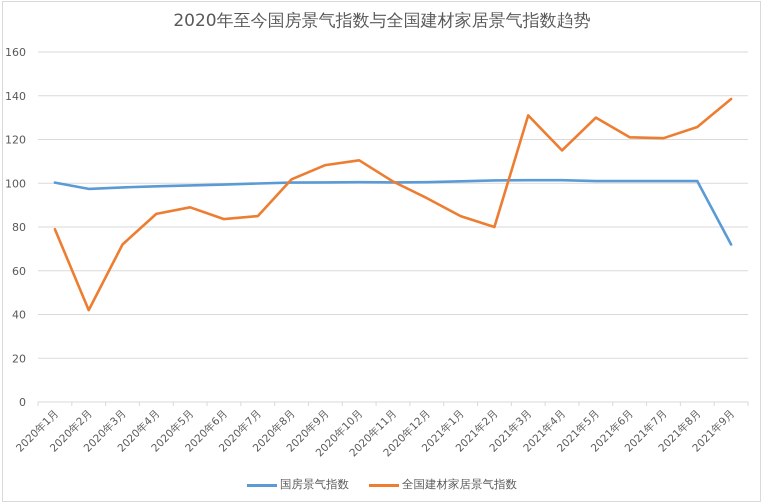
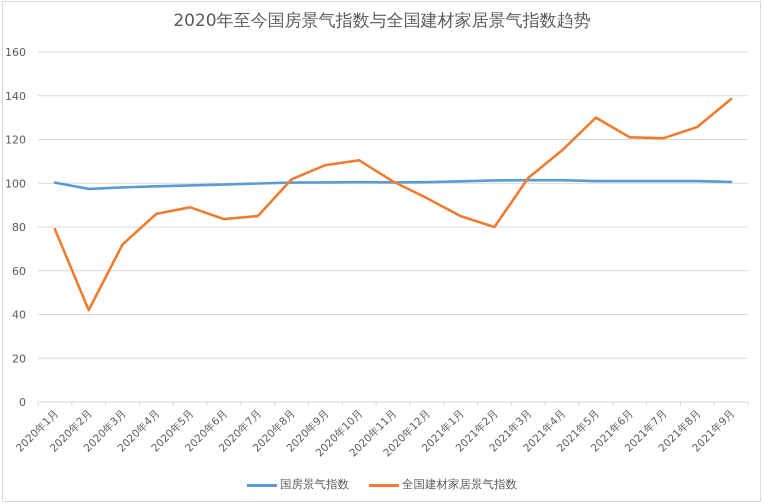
全国建材家居景气指数/2021年3月: 131 -> 102
国房景气指数/2021年9月: 72 -> 101
